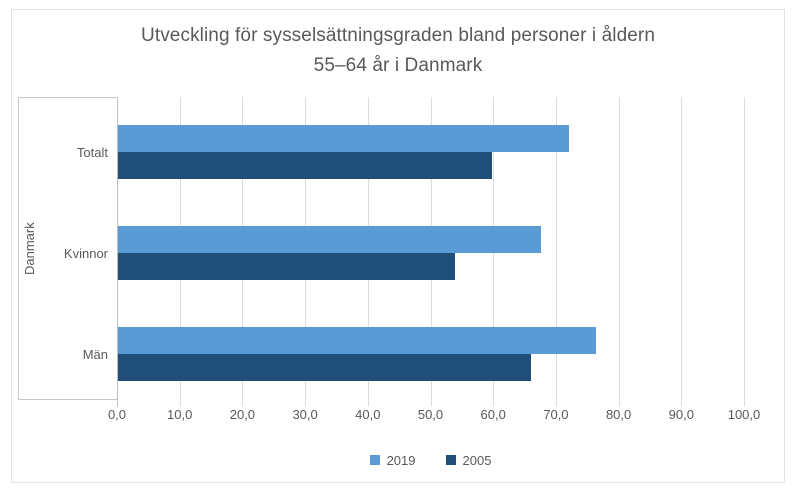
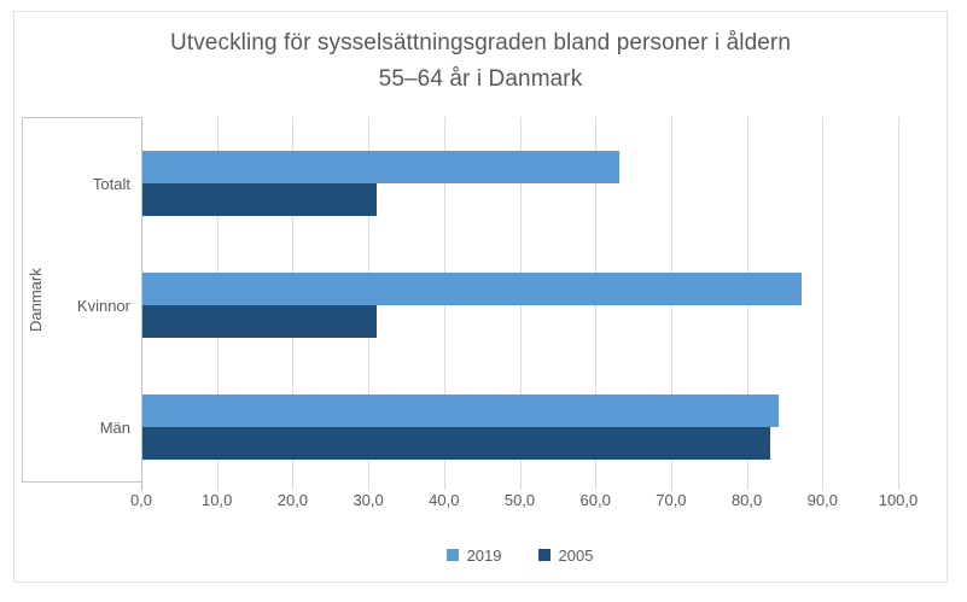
2019/Totalt: 72 -> 63
2005/Totalt: 60 -> 31
2019/Kvinnor: 68 -> 87
2005/Kvinnor: 54 -> 31
2019/Män: 76 -> 84
2005/Män: 66 -> 83
